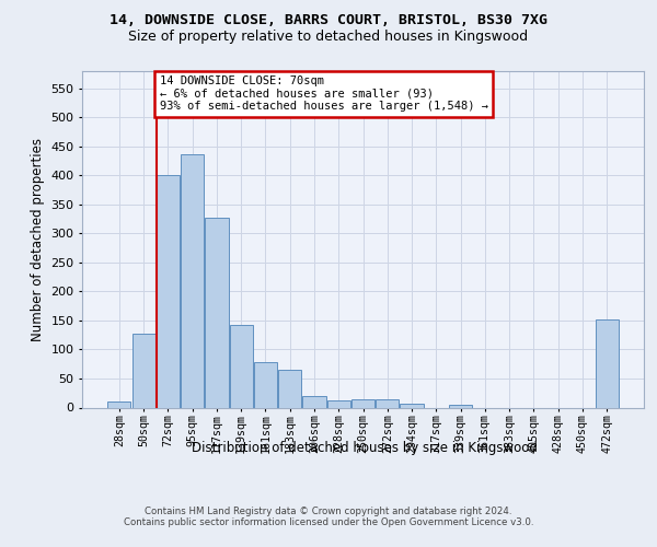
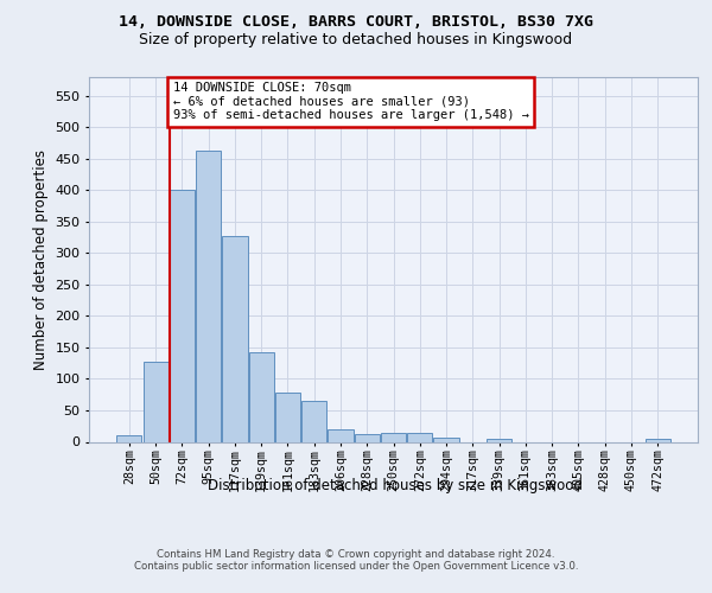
95sqm: 436 -> 463
472sqm: 152 -> 5
